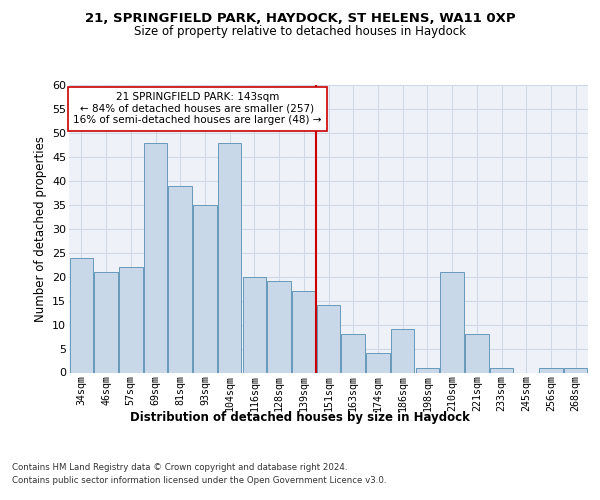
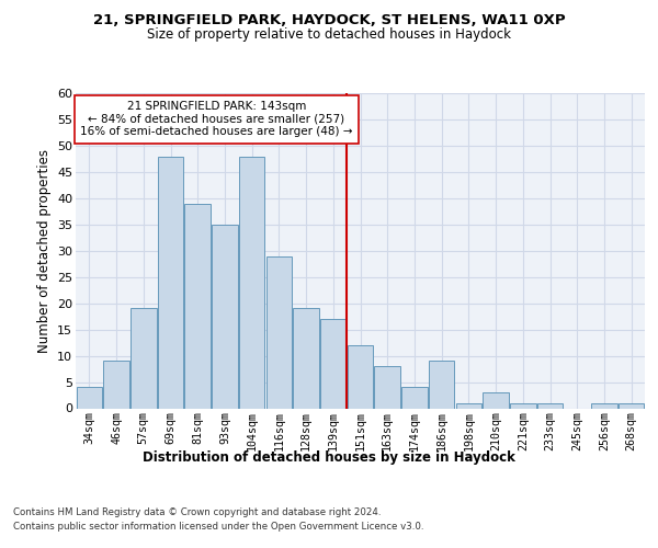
34sqm: 24 -> 4
46sqm: 21 -> 9
57sqm: 22 -> 19
116sqm: 20 -> 29
151sqm: 14 -> 12
210sqm: 21 -> 3
221sqm: 8 -> 1
